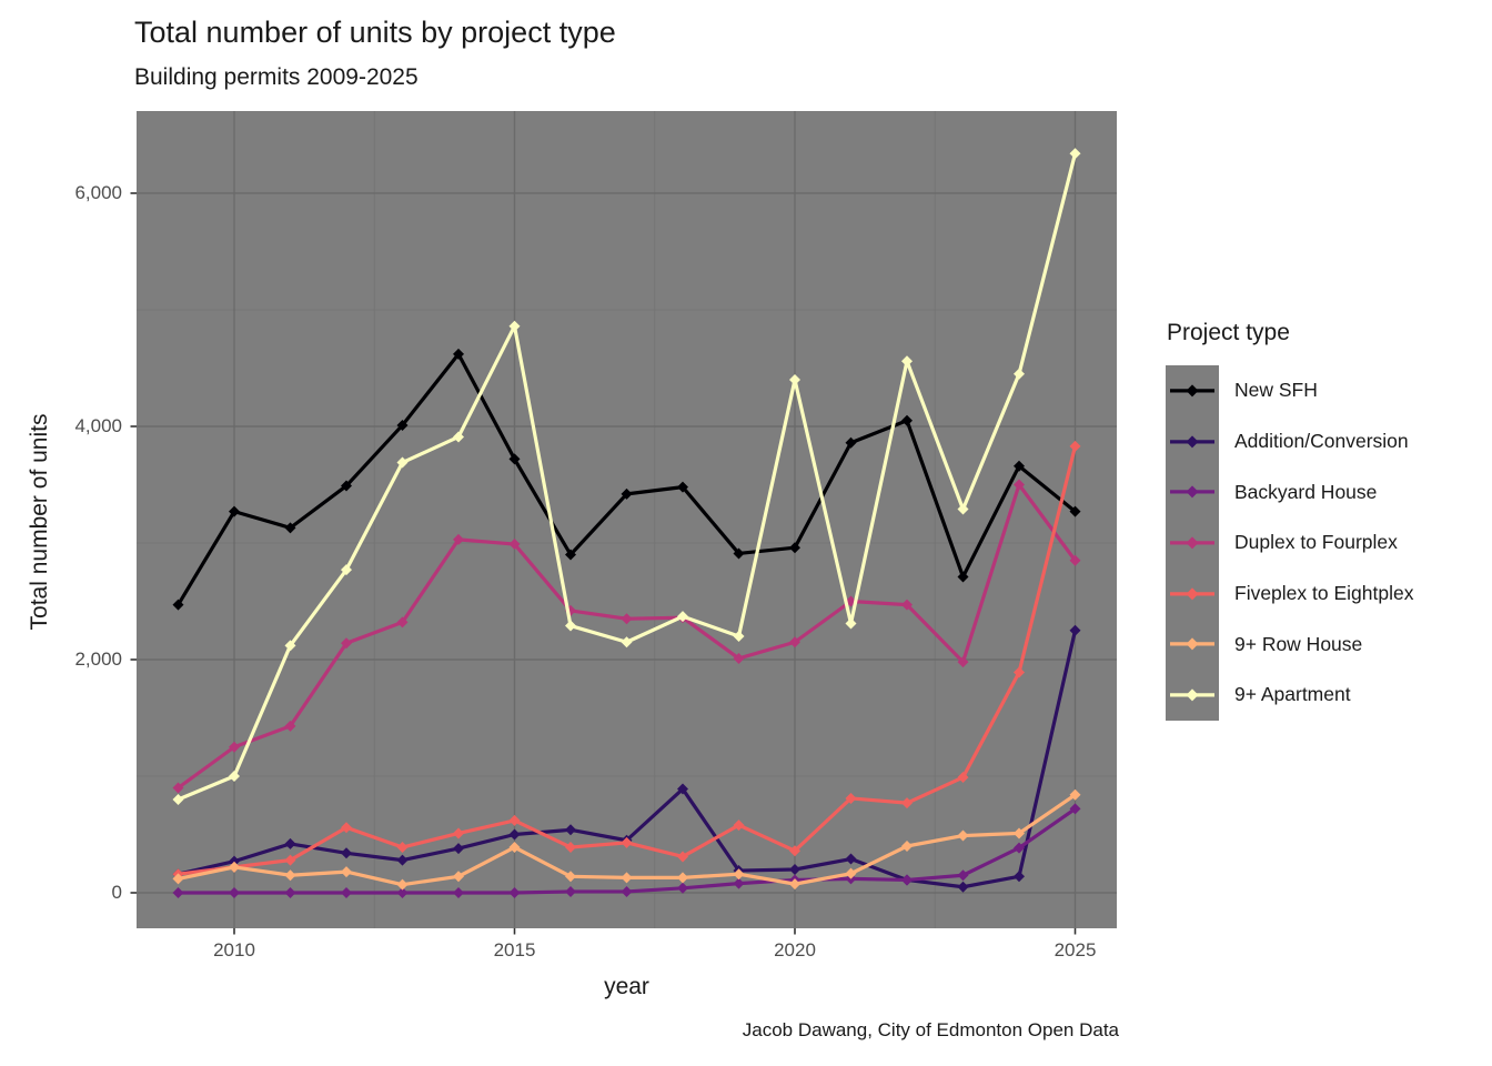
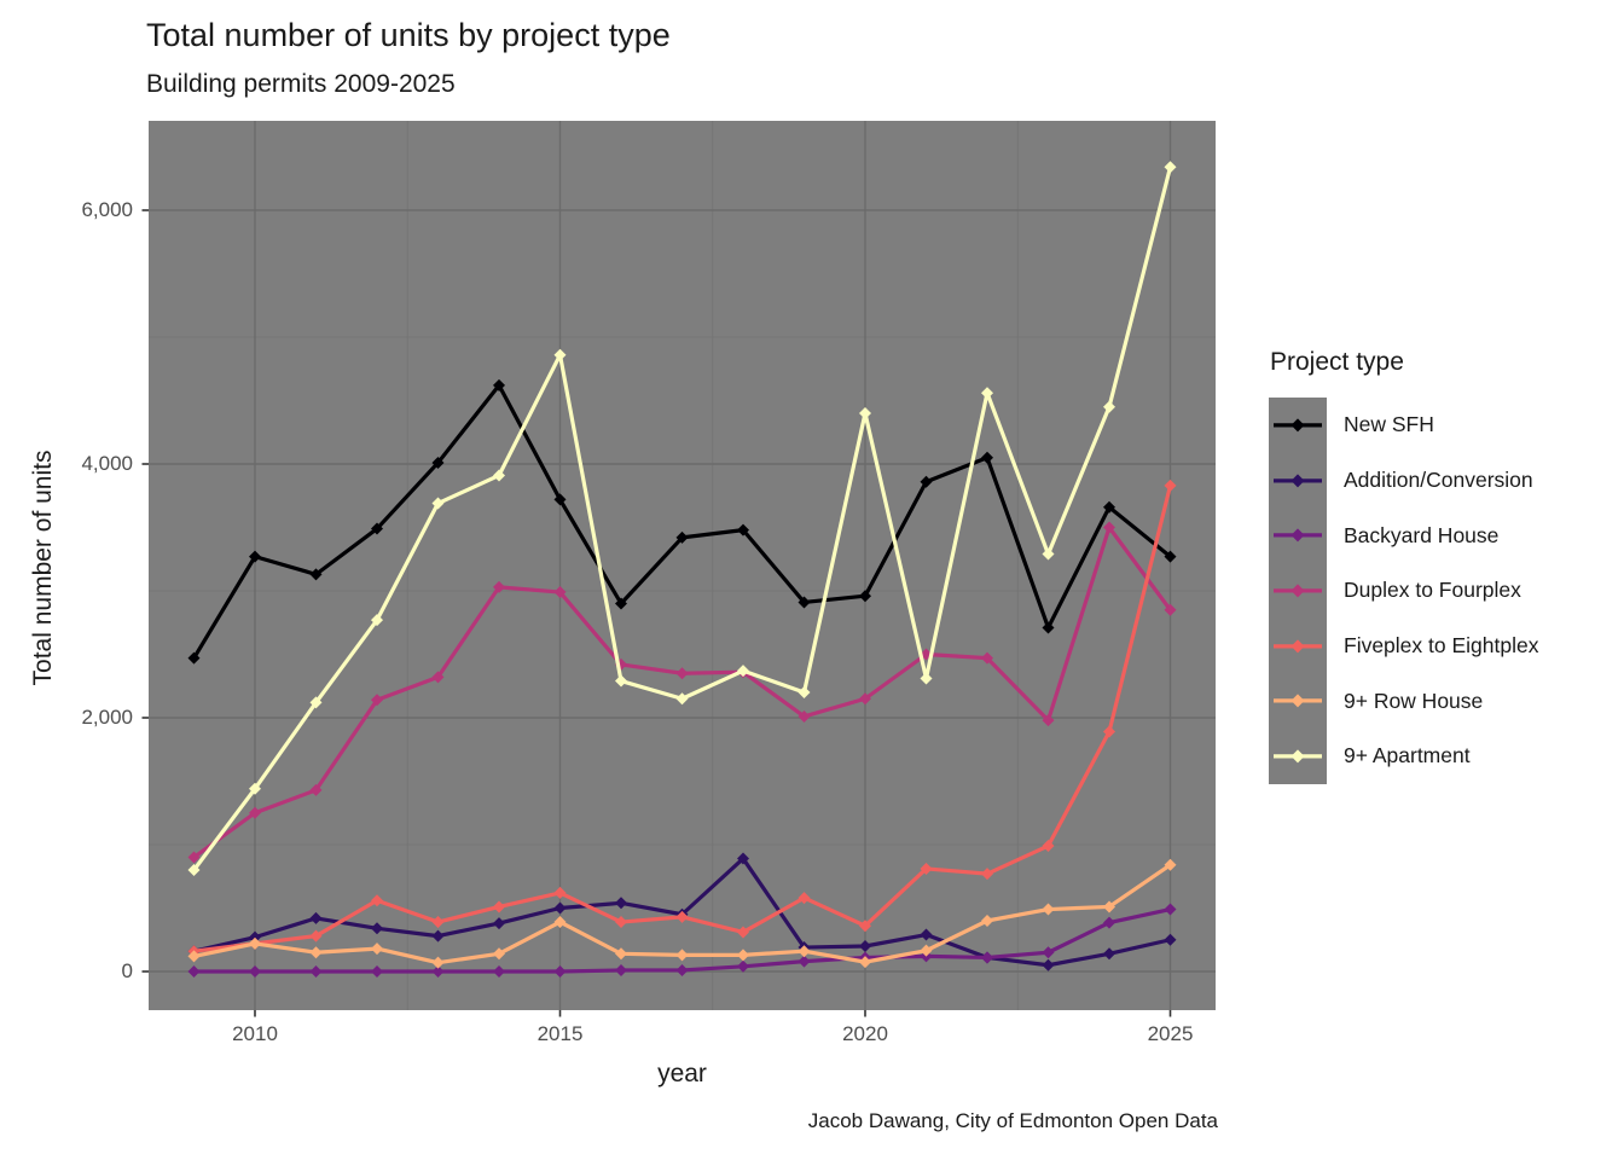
9+ Apartment/2010: 1000 -> 1440
Addition/Conversion/2025: 2250 -> 250
Backyard House/2025: 720 -> 490
